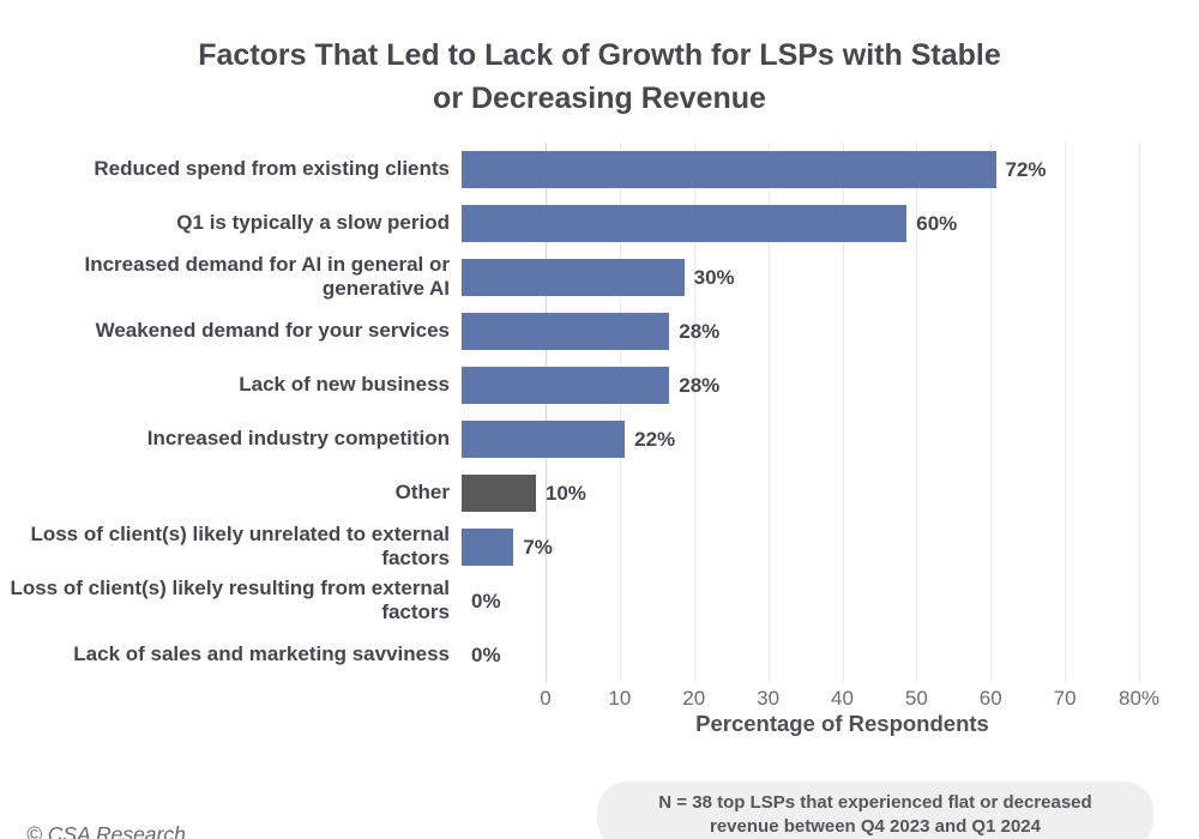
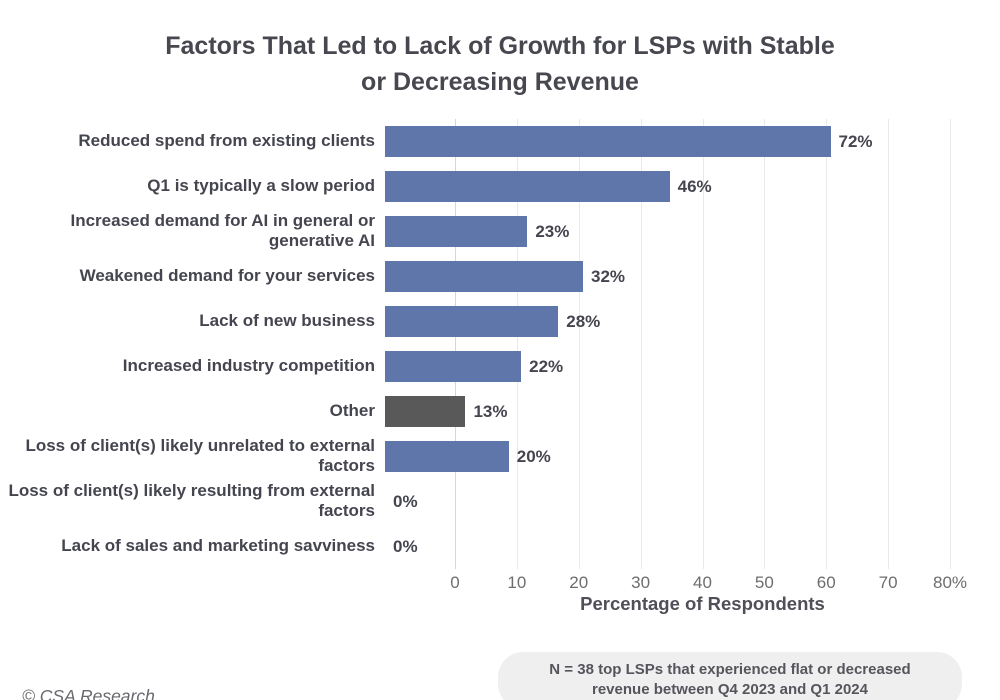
Q1 is typically a slow period: 60% -> 46%
Increased demand for AI in general or generative AI: 30% -> 23%
Weakened demand for your services: 28% -> 32%
Other: 10% -> 13%
Loss of client(s) likely unrelated to external factors: 7% -> 20%
